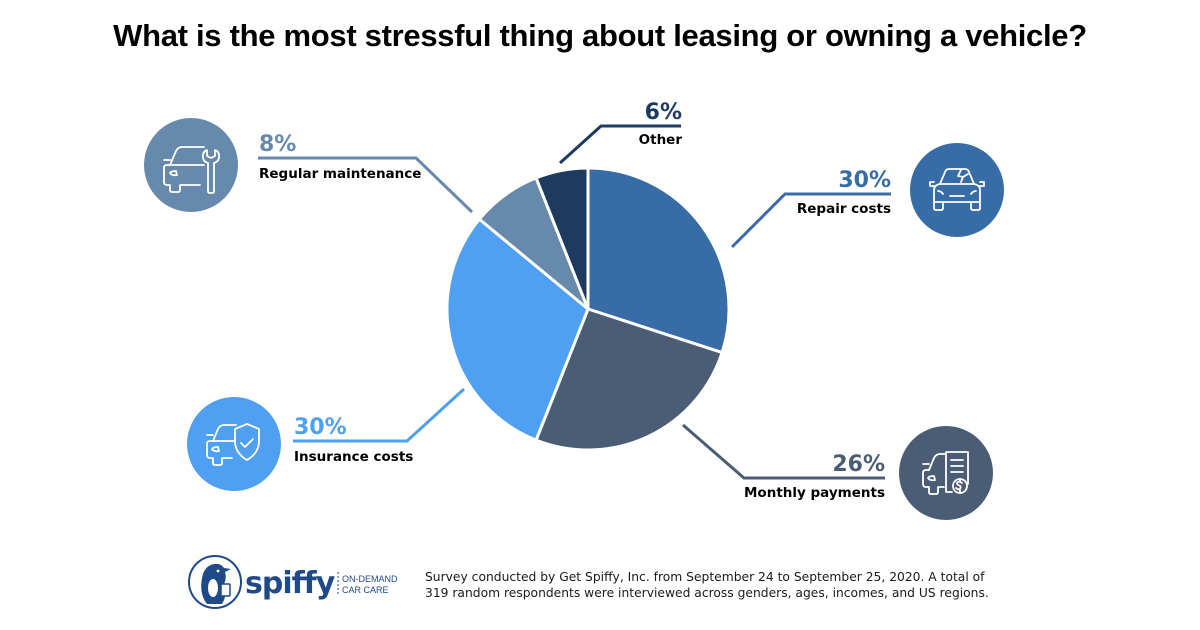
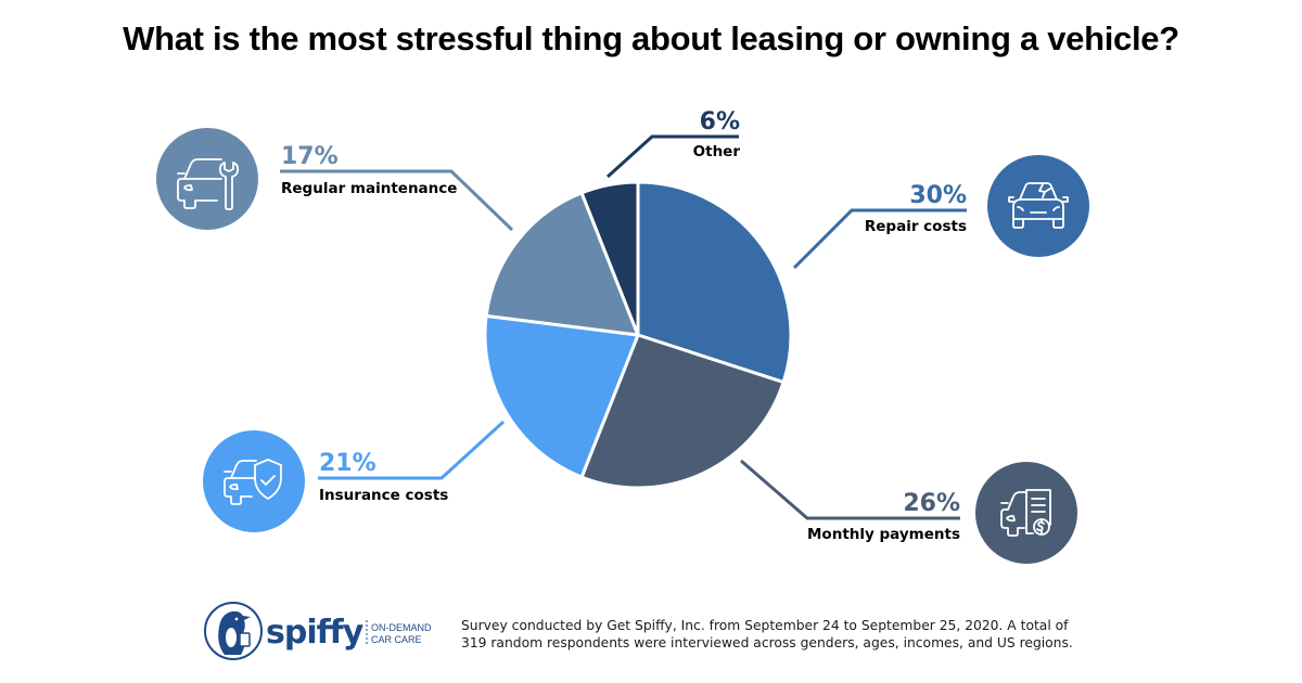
Insurance costs: 30% -> 21%
Regular maintenance: 8% -> 17%
